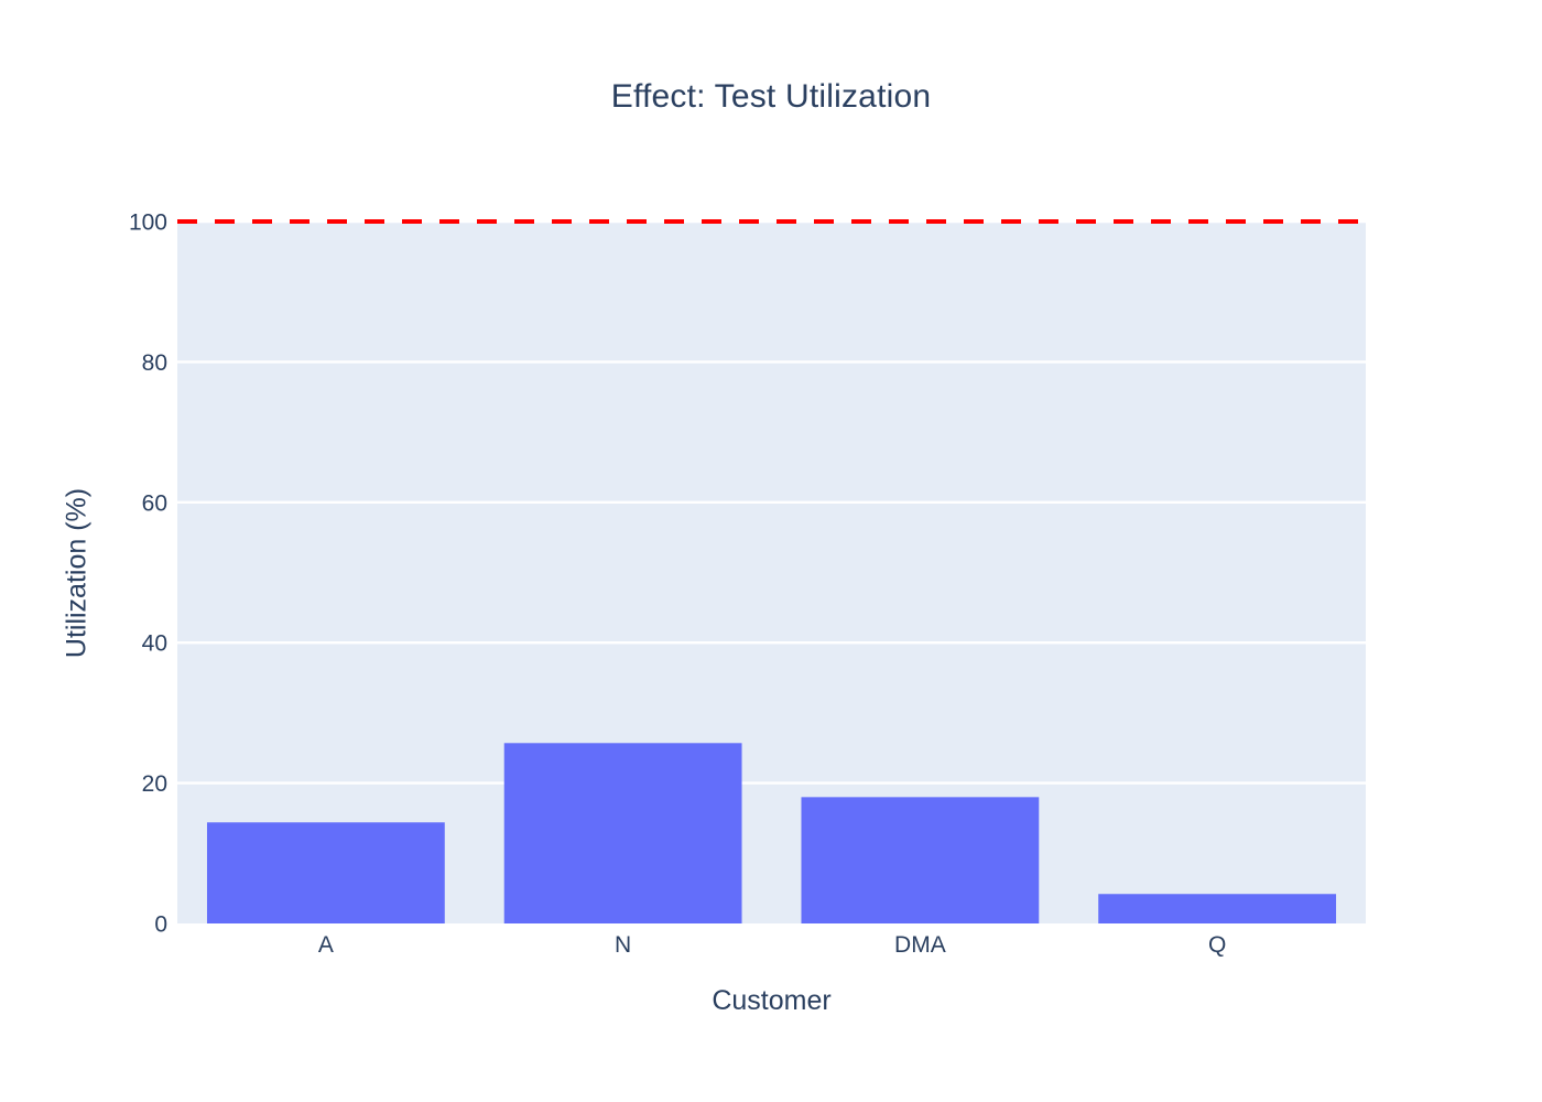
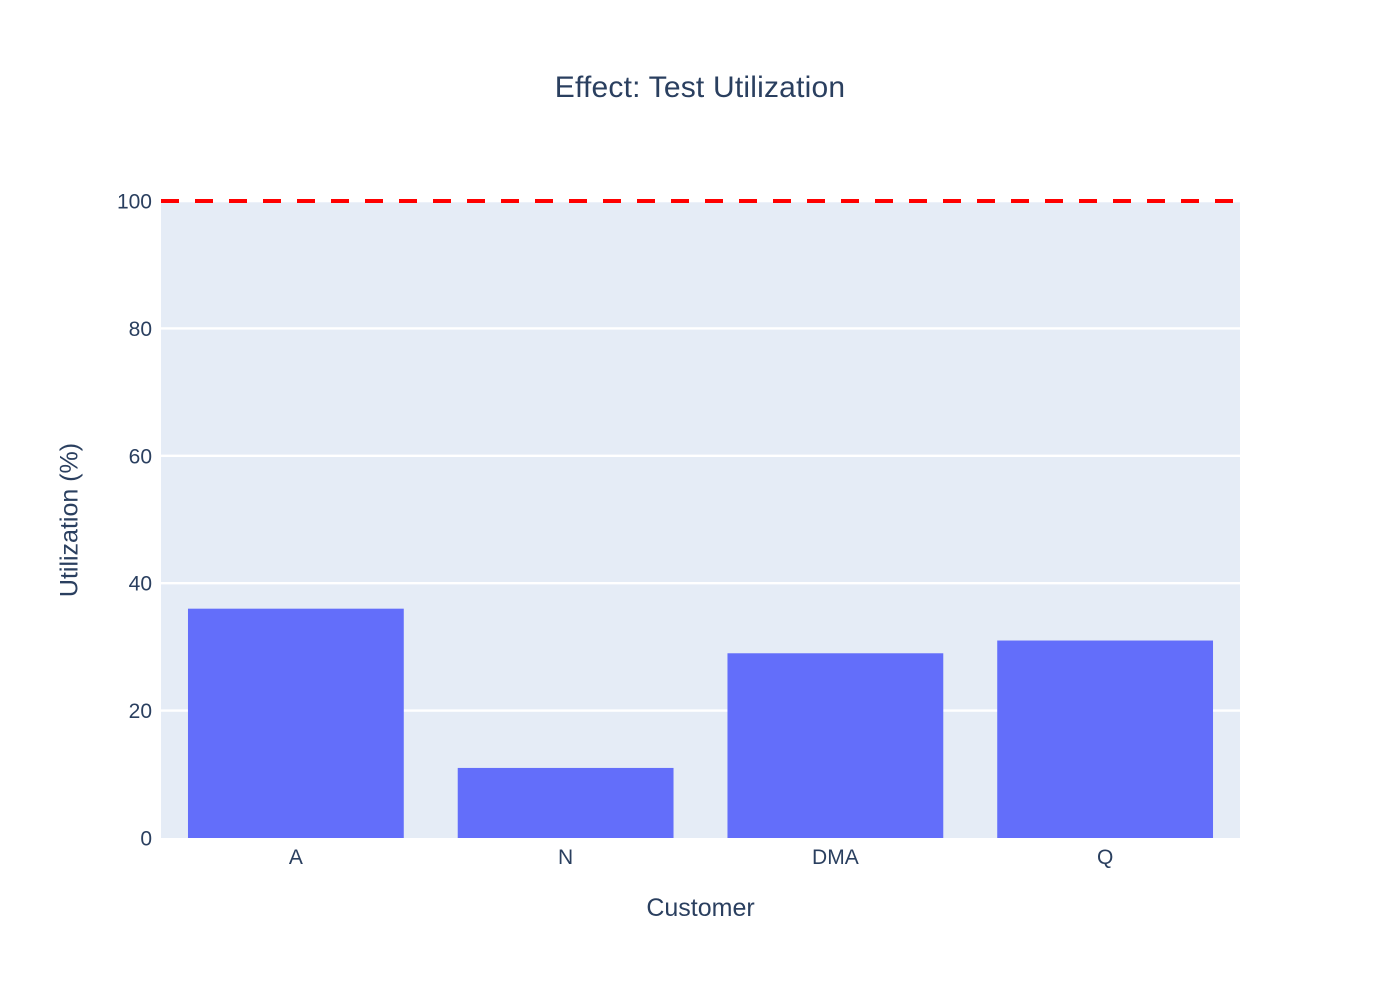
A: 14 -> 36
N: 26 -> 11
DMA: 18 -> 29
Q: 4 -> 31
